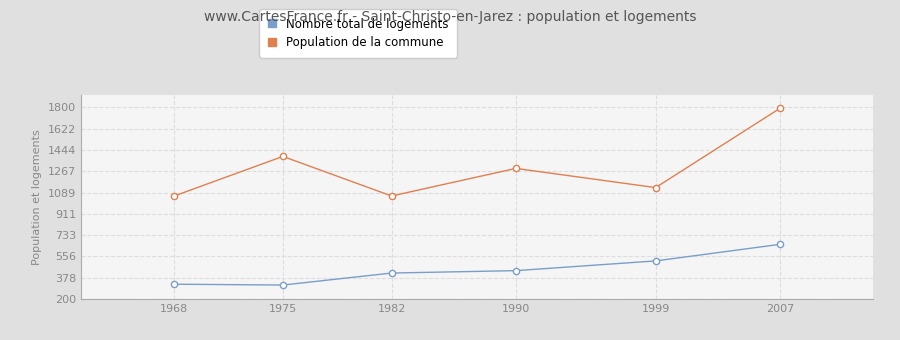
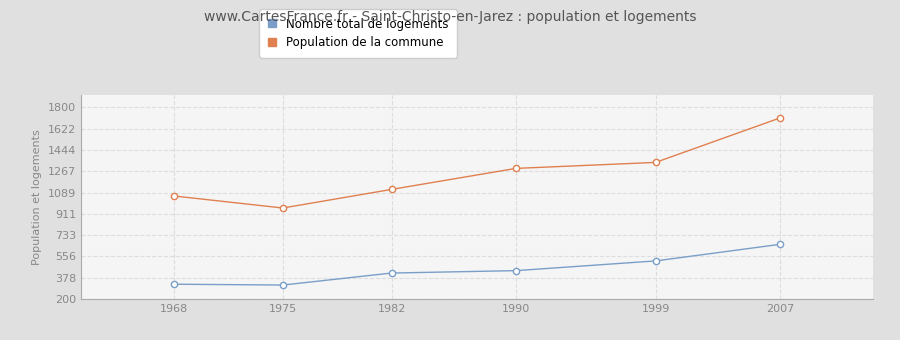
Population de la commune/1975: 1390 -> 960
Population de la commune/1982: 1060 -> 1120
Population de la commune/1999: 1130 -> 1340
Population de la commune/2007: 1790 -> 1710
